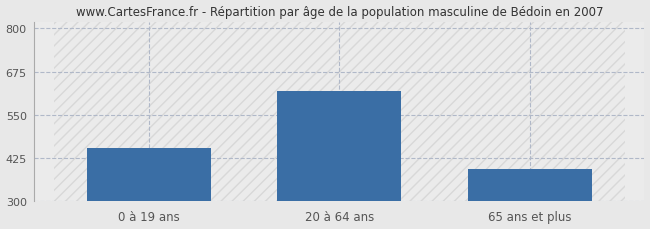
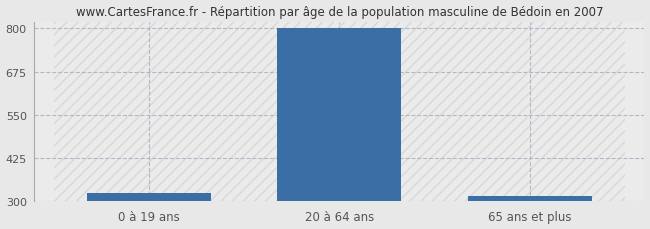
0 à 19 ans: 455 -> 325
20 à 64 ans: 620 -> 800
65 ans et plus: 395 -> 315
